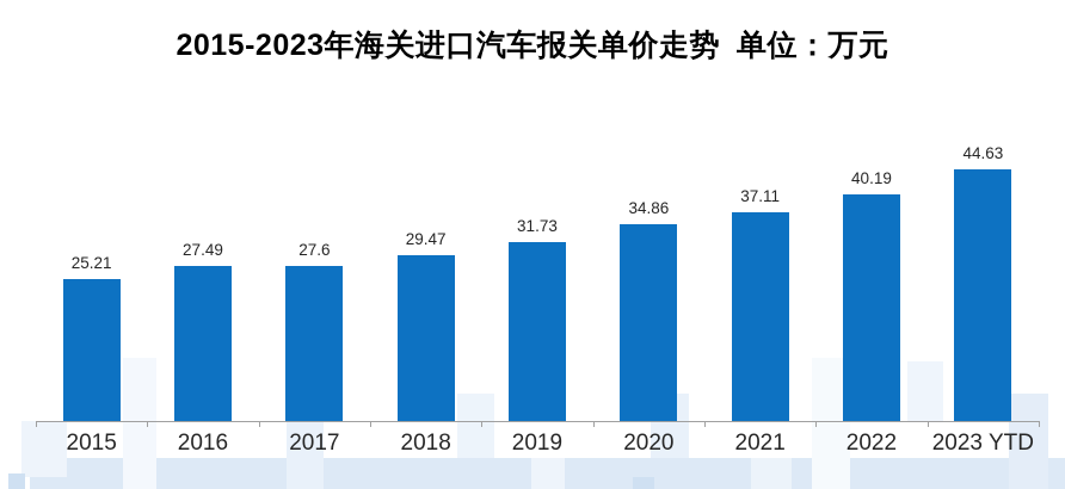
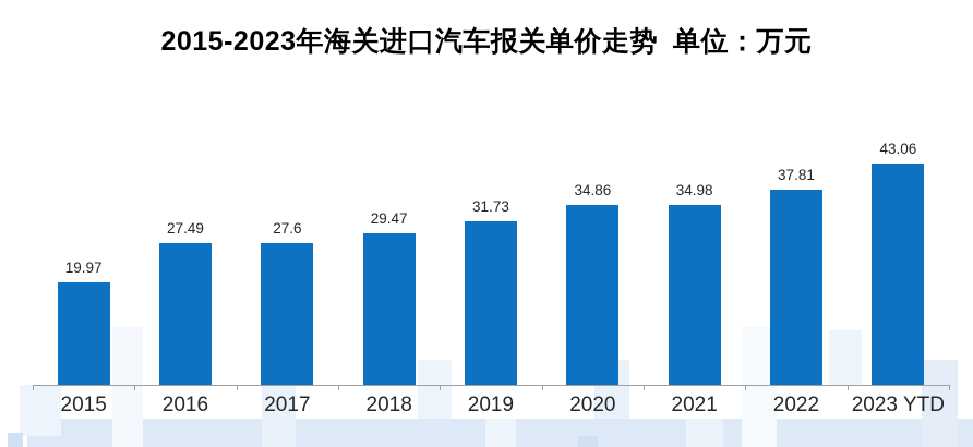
2015: 25.21 -> 19.97
2021: 37.11 -> 34.98
2022: 40.19 -> 37.81
2023 YTD: 44.63 -> 43.06
